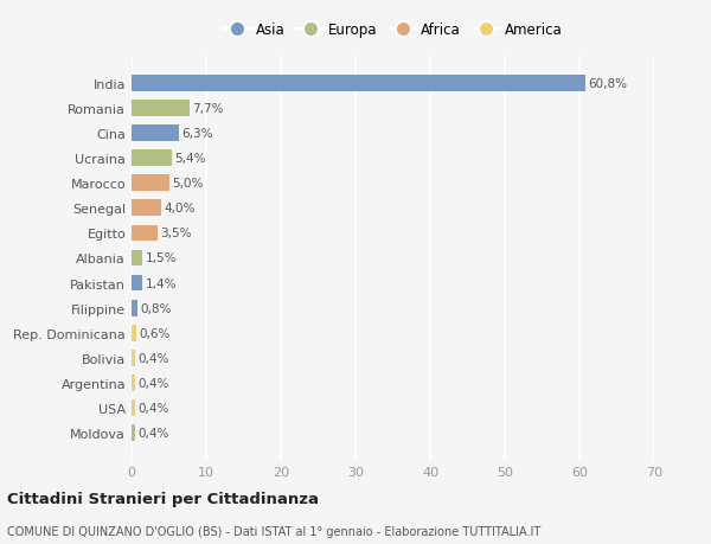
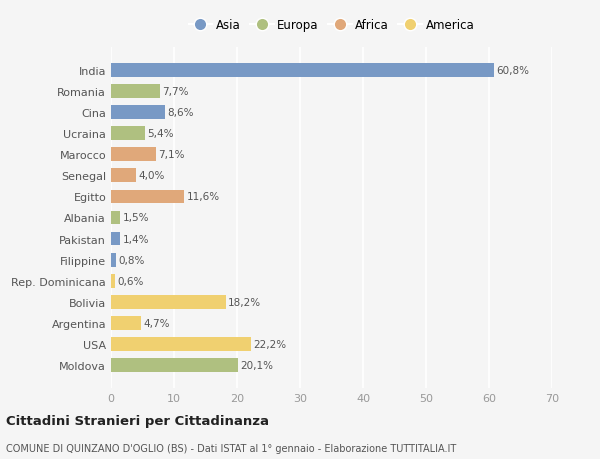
Cina: 6,3% -> 8,6%
Marocco: 5,0% -> 7,1%
Egitto: 3,5% -> 11,6%
Bolivia: 0,4% -> 18,2%
Argentina: 0,4% -> 4,7%
USA: 0,4% -> 22,2%
Moldova: 0,4% -> 20,1%
